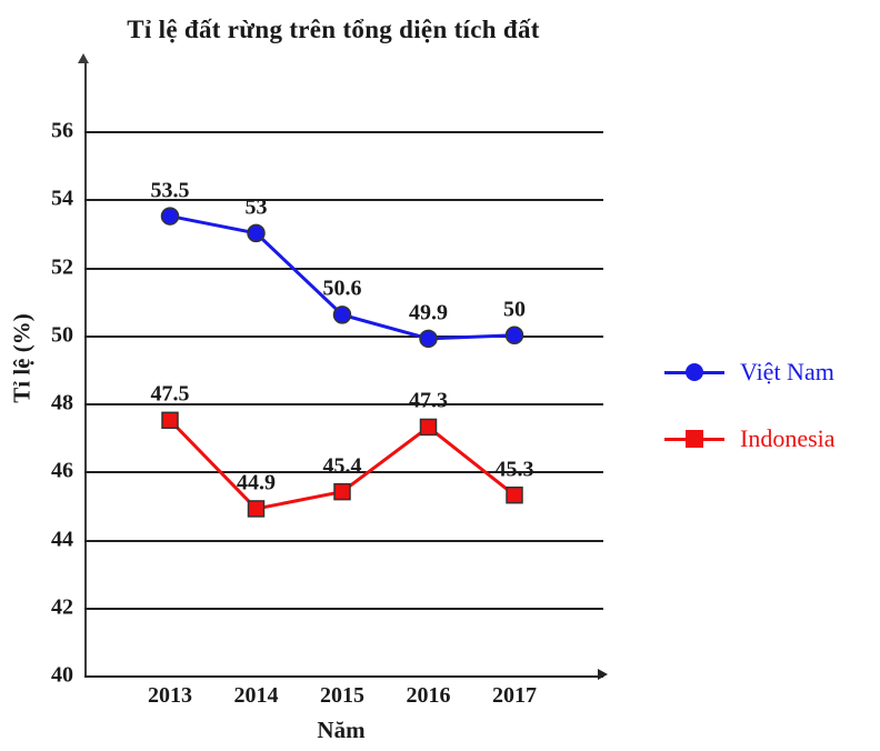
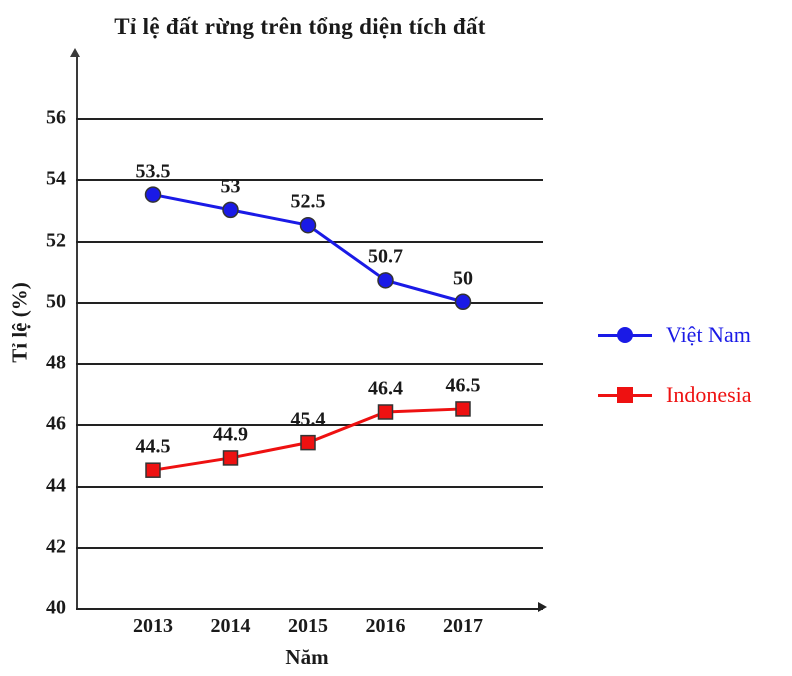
Indonesia/2013: 47.5 -> 44.5
Việt Nam/2015: 50.6 -> 52.5
Việt Nam/2016: 49.9 -> 50.7
Indonesia/2016: 47.3 -> 46.4
Indonesia/2017: 45.3 -> 46.5
